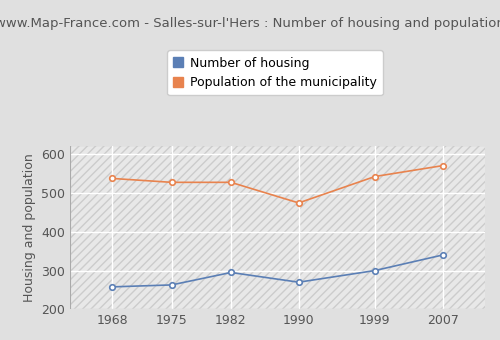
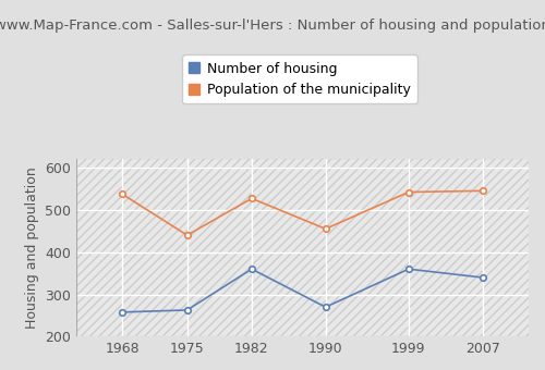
Population of the municipality/1975: 527 -> 440
Number of housing/1982: 295 -> 360
Population of the municipality/1990: 474 -> 455
Number of housing/1999: 300 -> 360
Population of the municipality/2007: 570 -> 545
